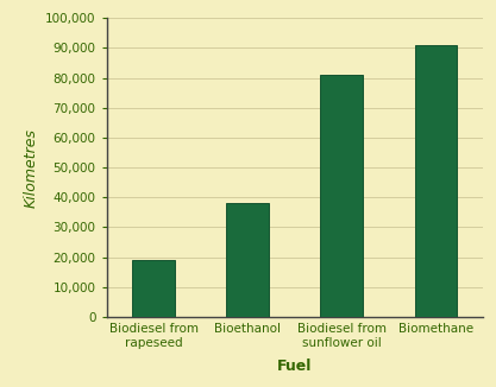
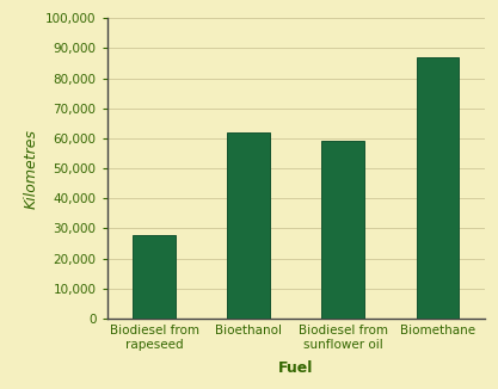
Biodiesel from rapeseed: 19,000 -> 28,000
Bioethanol: 38,000 -> 62,000
Biodiesel from sunflower oil: 81,000 -> 59,000
Biomethane: 91,000 -> 87,000
